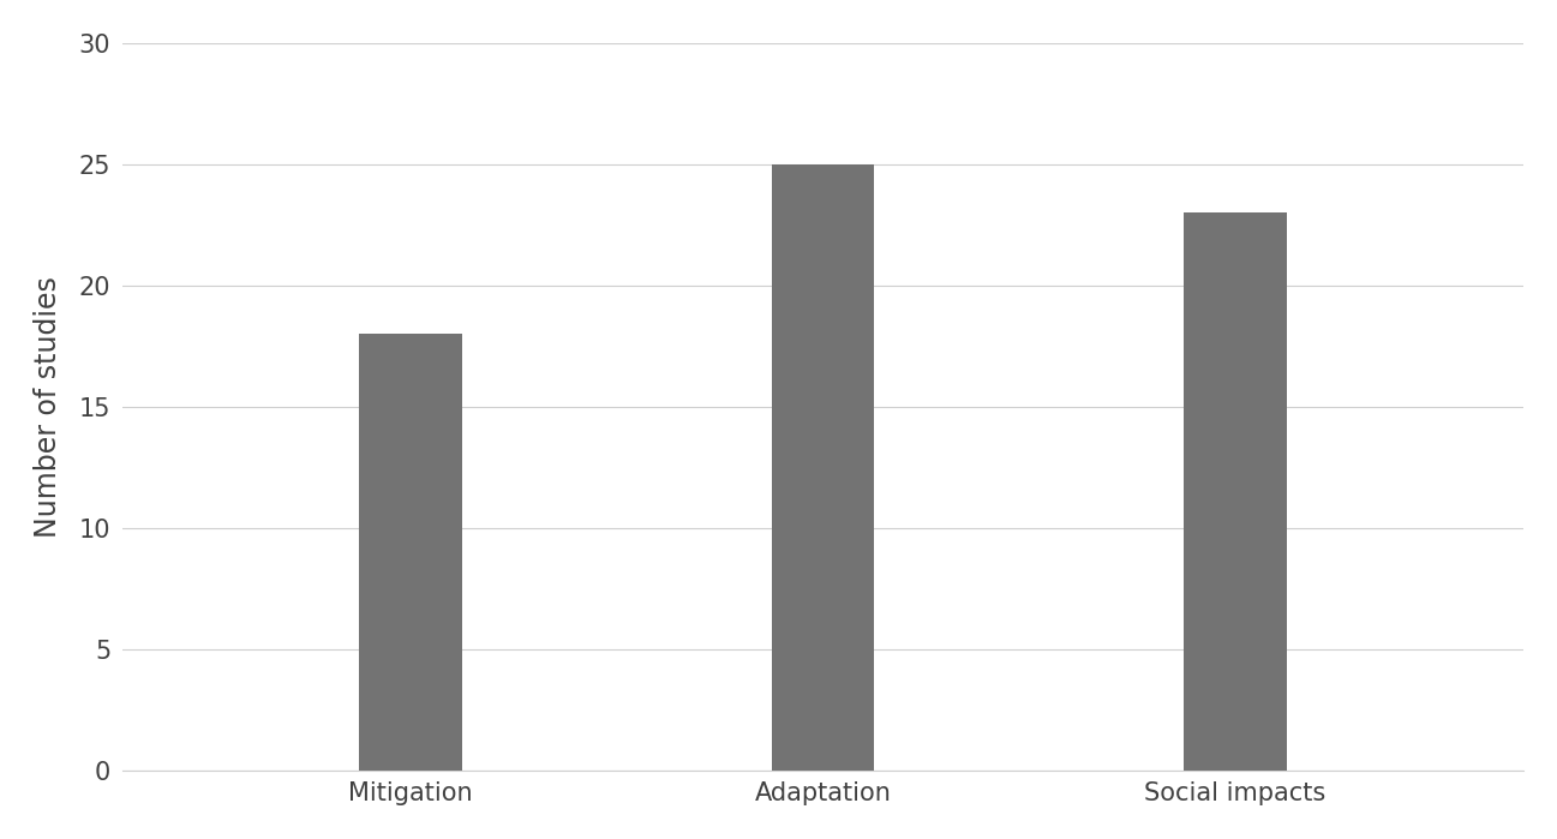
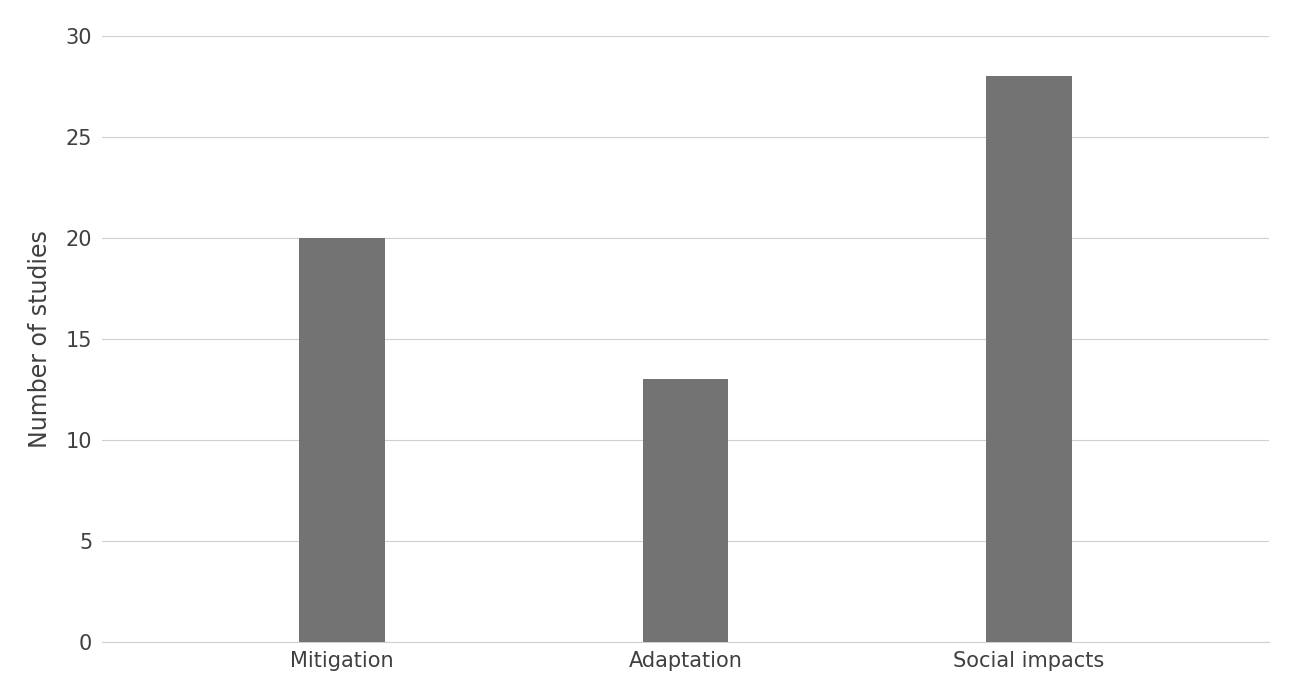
Mitigation: 18 -> 20
Adaptation: 25 -> 13
Social impacts: 23 -> 28
